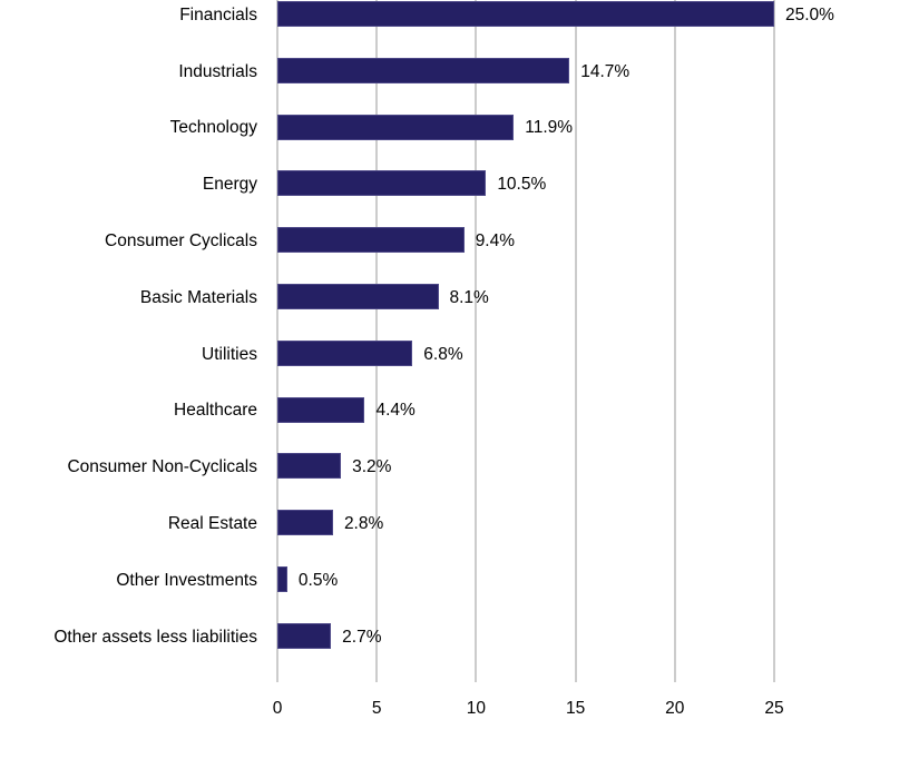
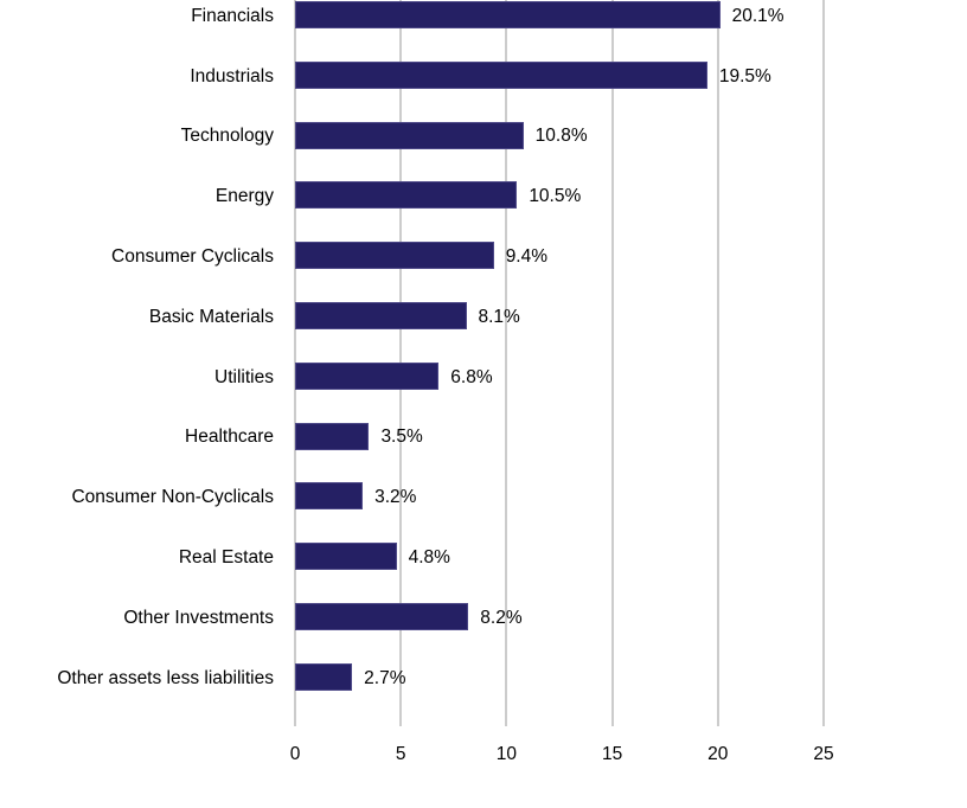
Financials: 25.0% -> 20.1%
Industrials: 14.7% -> 19.5%
Technology: 11.9% -> 10.8%
Healthcare: 4.4% -> 3.5%
Real Estate: 2.8% -> 4.8%
Other Investments: 0.5% -> 8.2%
